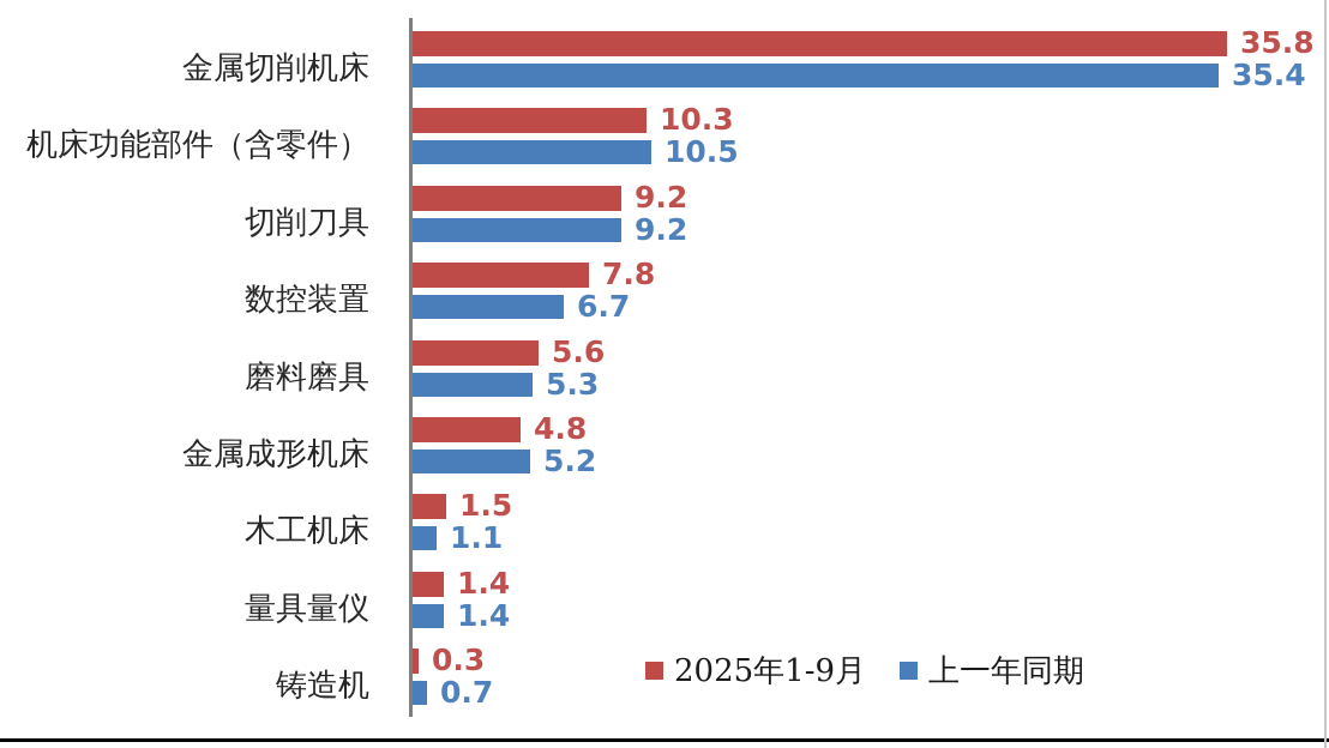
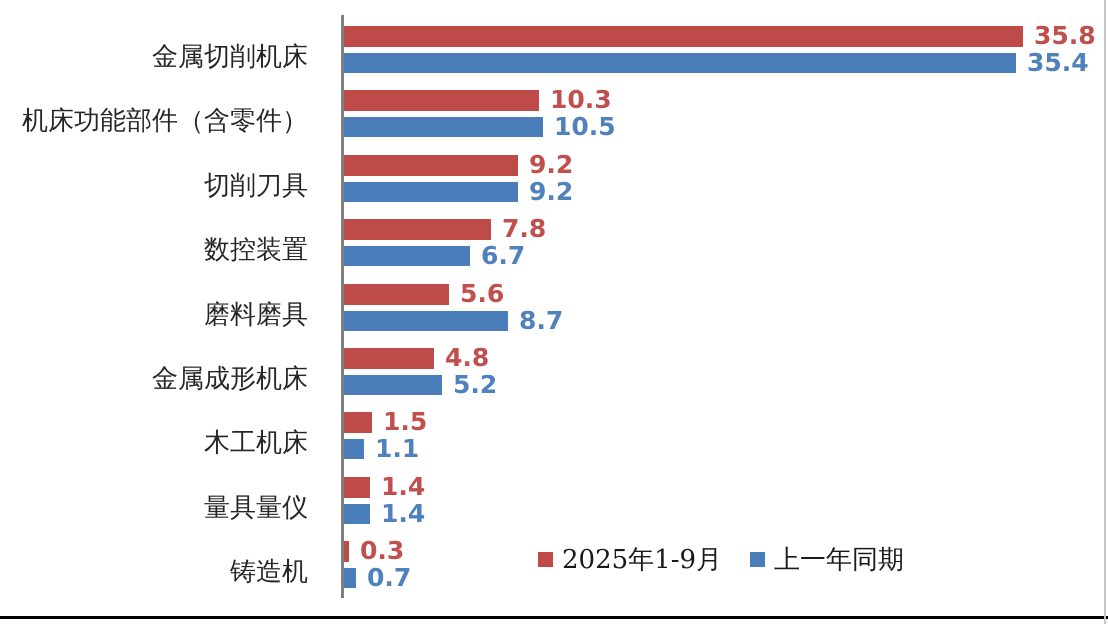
上一年同期/磨料磨具: 5.3 -> 8.7
